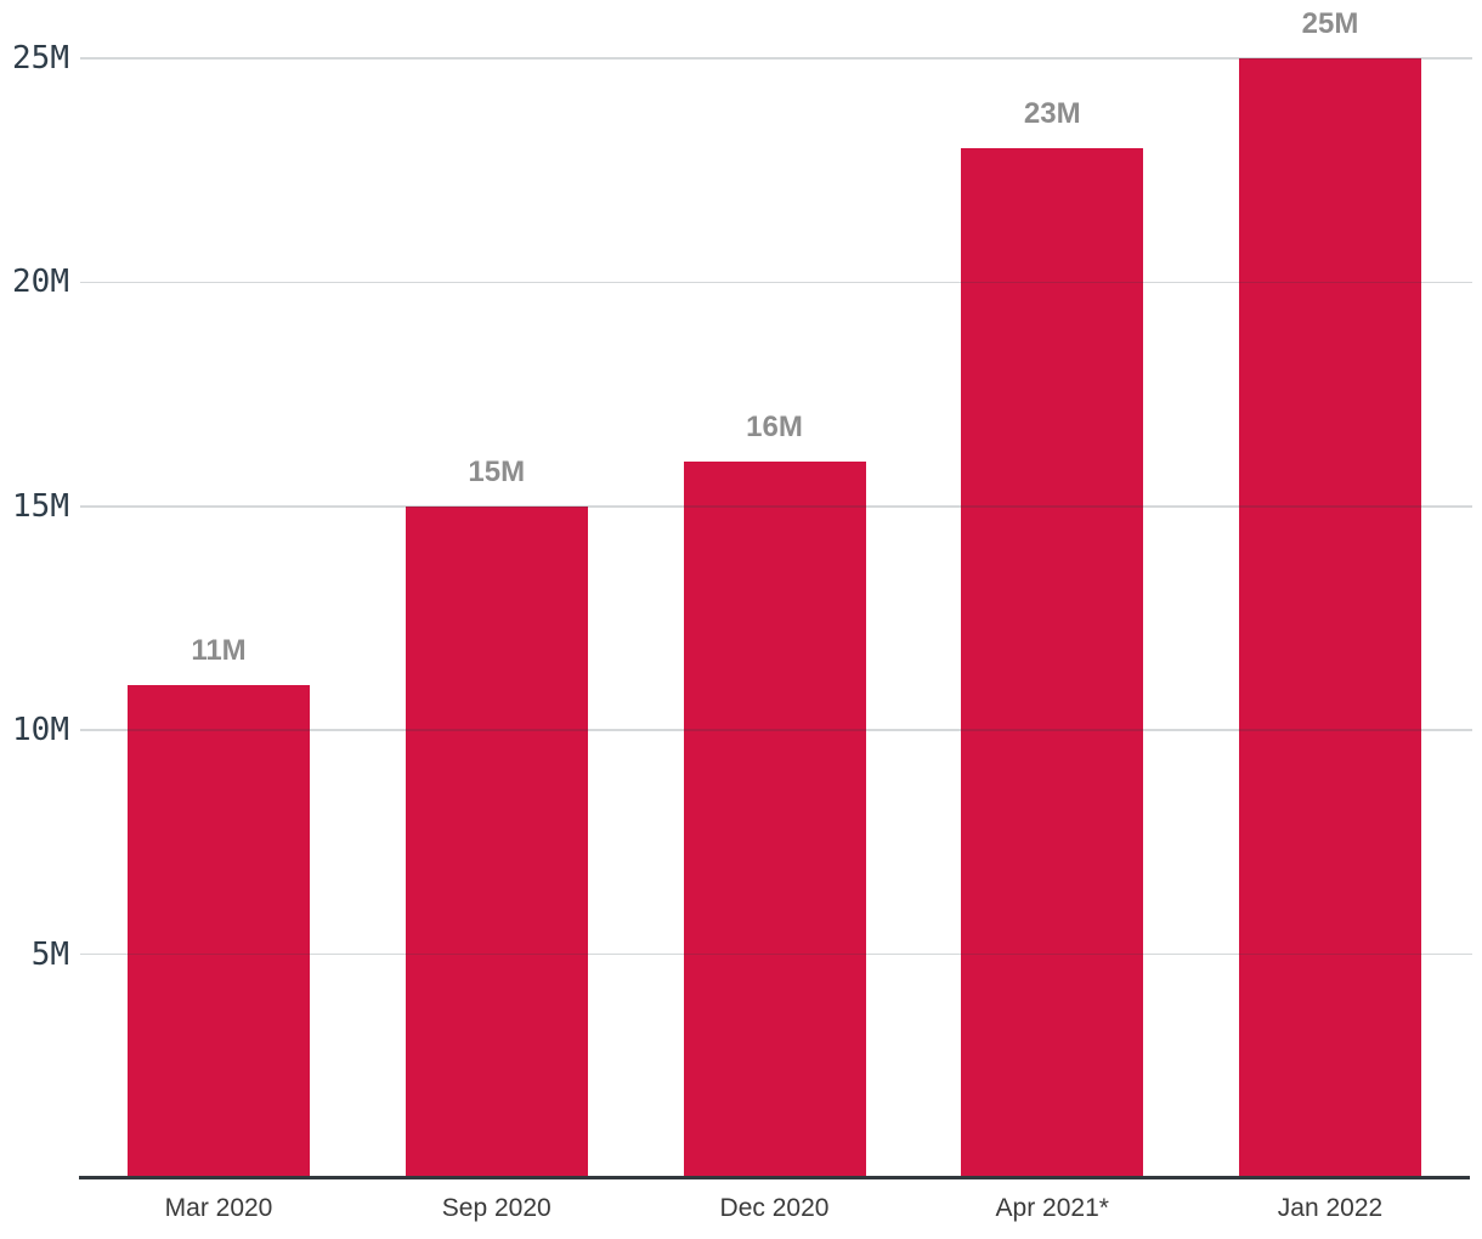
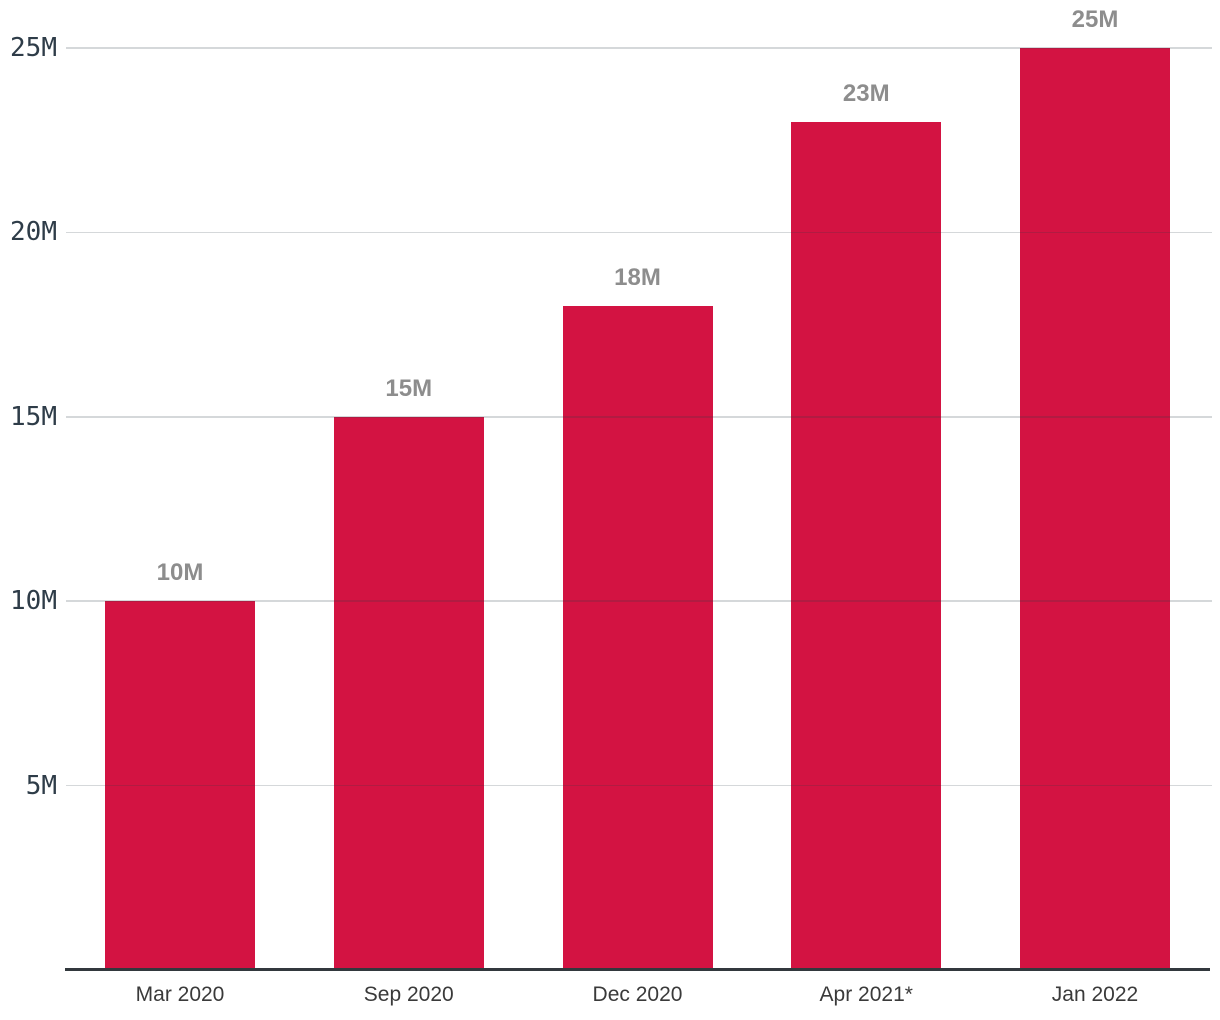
Mar 2020: 11M -> 10M
Dec 2020: 16M -> 18M
